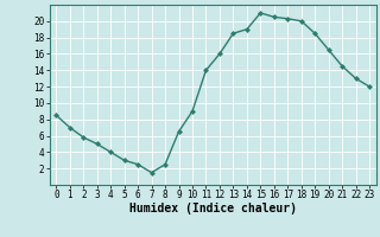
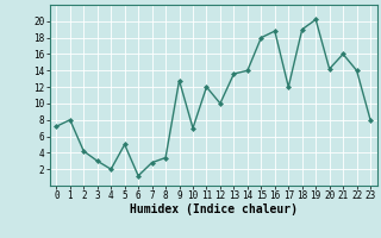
0: 8.5 -> 7.2
1: 7.0 -> 8.0
2: 5.8 -> 4.2
3: 5.0 -> 3.0
4: 4.0 -> 2.0
5: 3.0 -> 5.0
6: 2.5 -> 1.2
7: 1.5 -> 2.8
8: 2.5 -> 3.4
9: 6.5 -> 12.8
10: 9.0 -> 7.0
11: 14.0 -> 12.0
12: 16.0 -> 10.0
13: 18.5 -> 13.6
14: 19.0 -> 14.0
15: 21.0 -> 18.0
16: 20.5 -> 18.8
17: 20.3 -> 12.0
18: 20.0 -> 19.0
19: 18.5 -> 20.2
20: 16.5 -> 14.2
21: 14.5 -> 16.0
22: 13.0 -> 14.0
23: 12.0 -> 8.0
